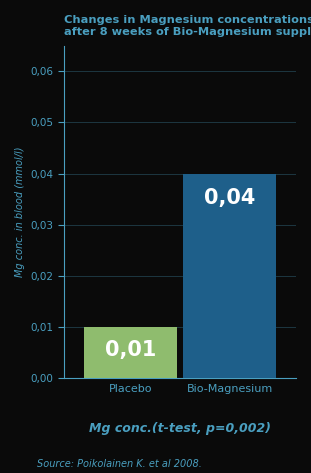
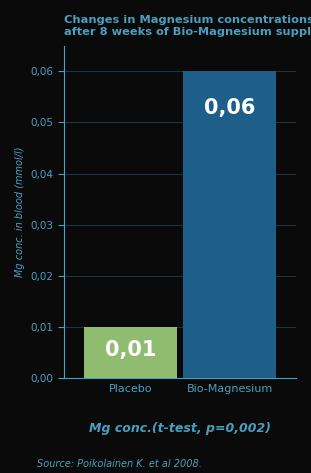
Bio-Magnesium: 0,04 -> 0,06
